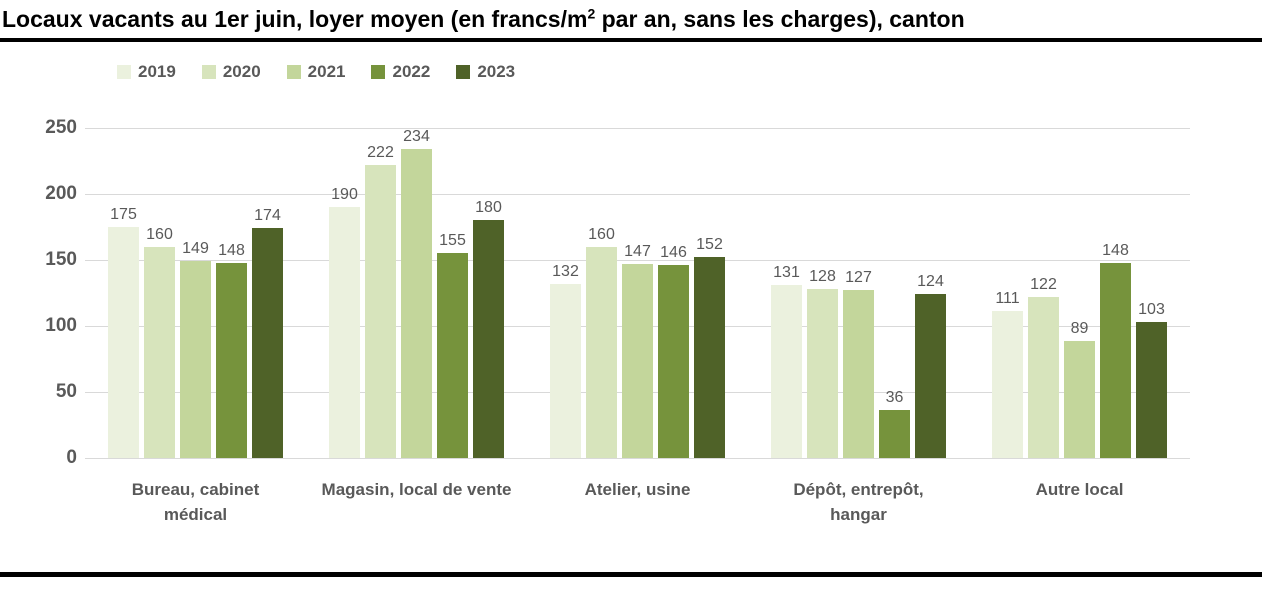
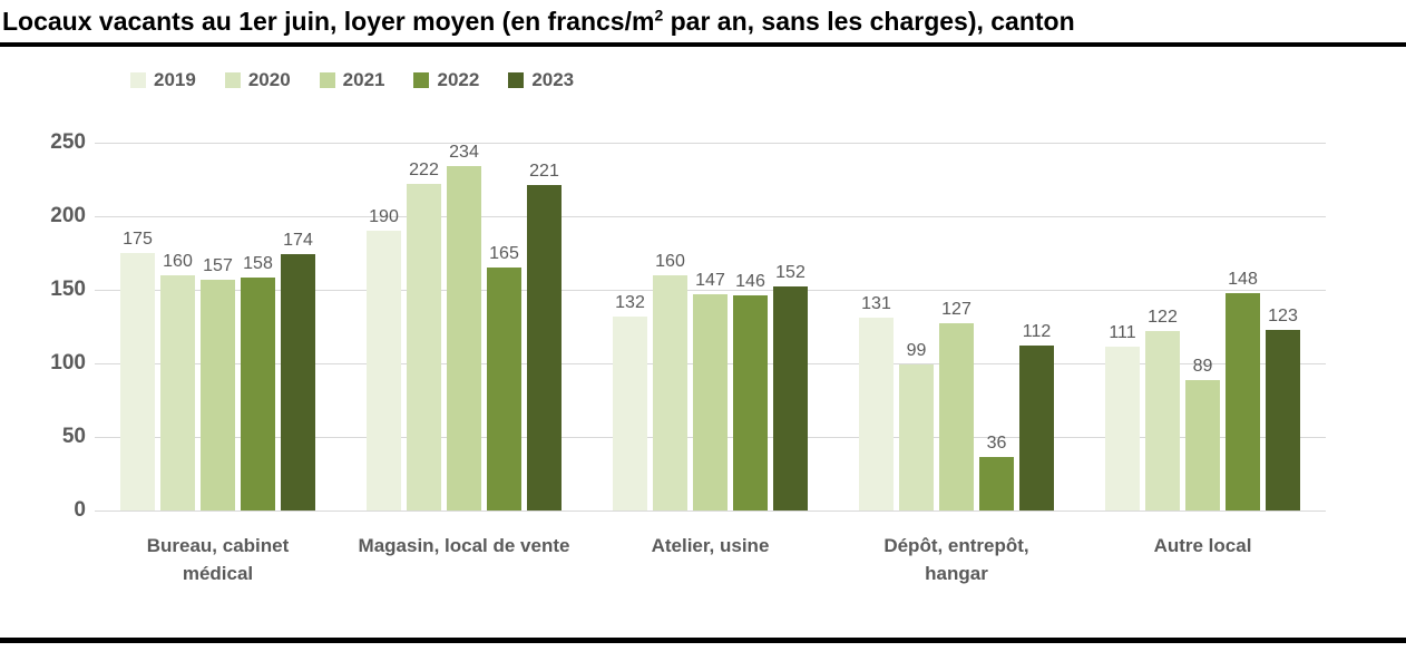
2021/Bureau, cabinet médical: 149 -> 157
2022/Bureau, cabinet médical: 148 -> 158
2022/Magasin, local de vente: 155 -> 165
2023/Magasin, local de vente: 180 -> 221
2020/Dépôt, entrepôt, hangar: 128 -> 99
2023/Dépôt, entrepôt, hangar: 124 -> 112
2023/Autre local: 103 -> 123
